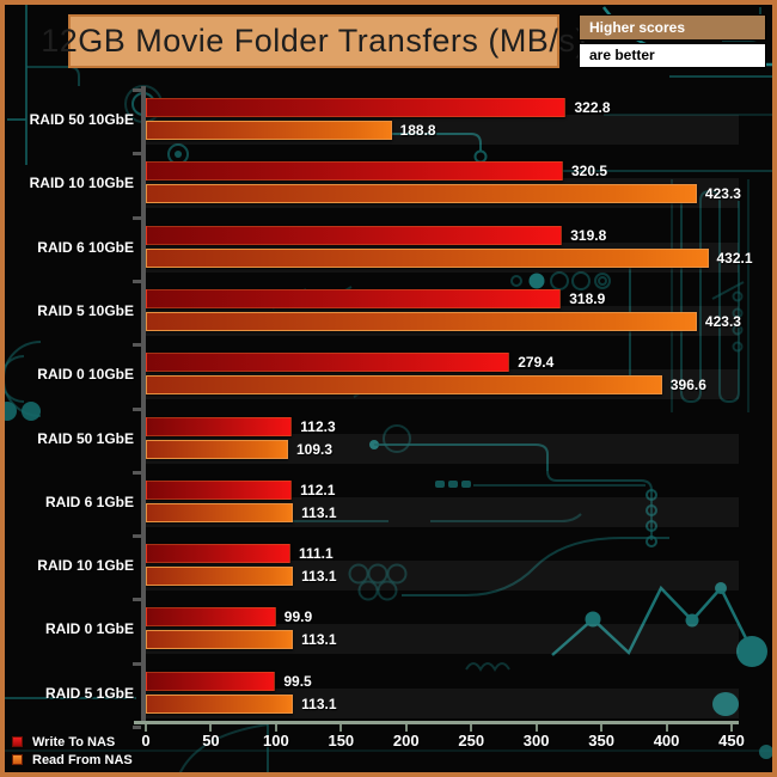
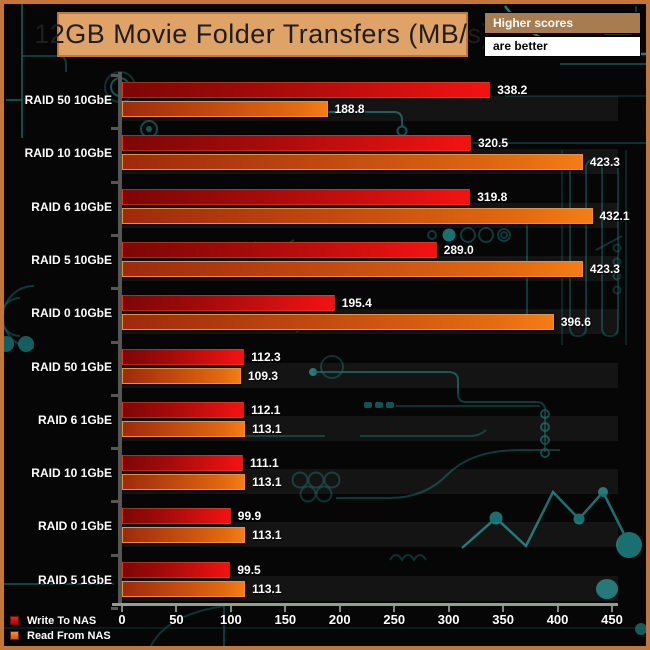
Write To NAS/RAID 50 10GbE: 322.8 -> 338.2
Write To NAS/RAID 5 10GbE: 318.9 -> 289.0
Write To NAS/RAID 0 10GbE: 279.4 -> 195.4
